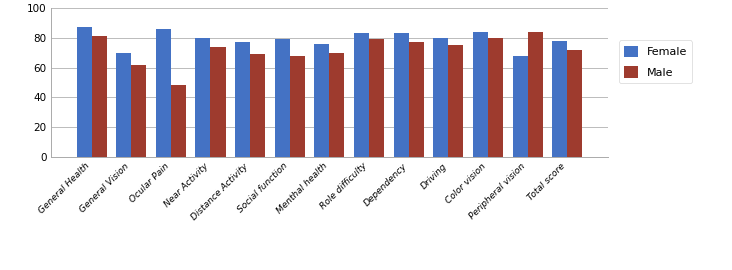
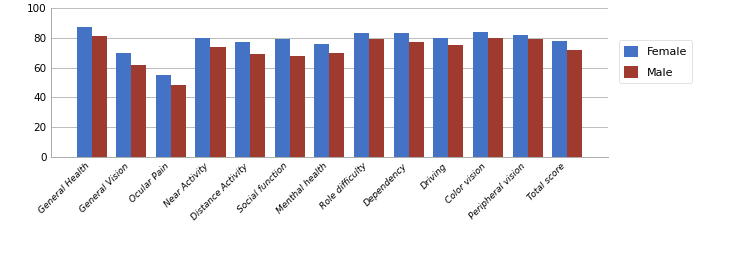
Female/Ocular Pain: 86 -> 55
Female/Peripheral vision: 68 -> 82
Male/Peripheral vision: 84 -> 79
